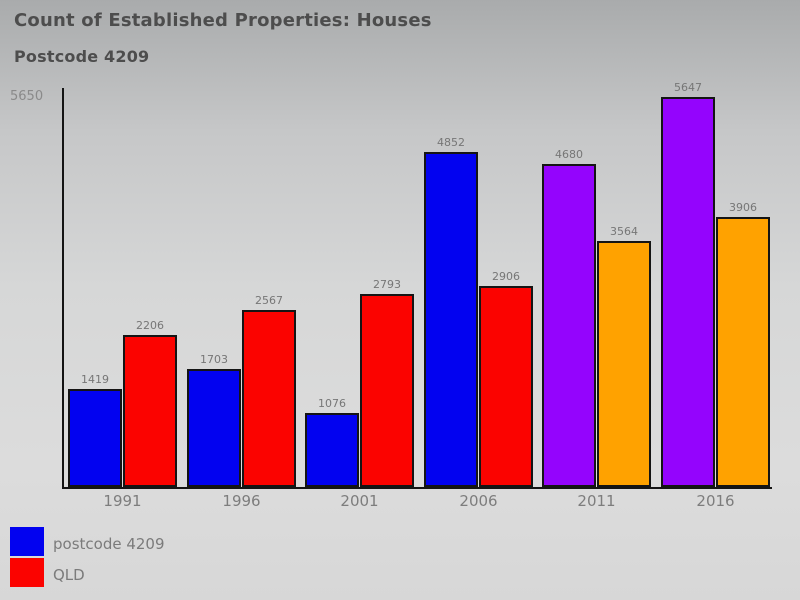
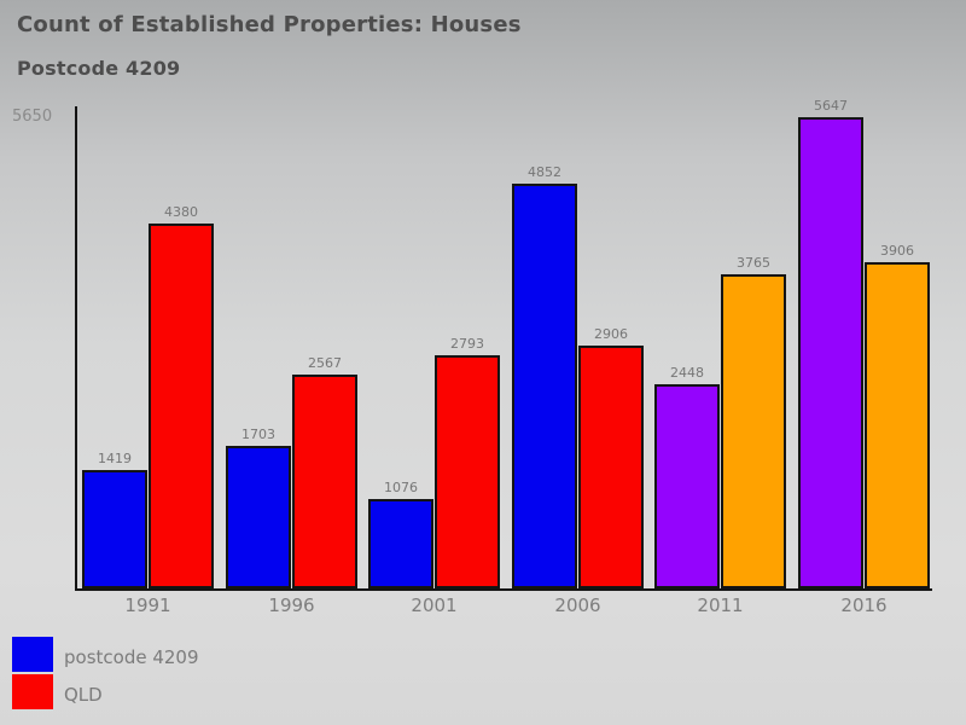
QLD/1991: 2206 -> 4380
postcode 4209/2011: 4680 -> 2448
QLD/2011: 3564 -> 3765
